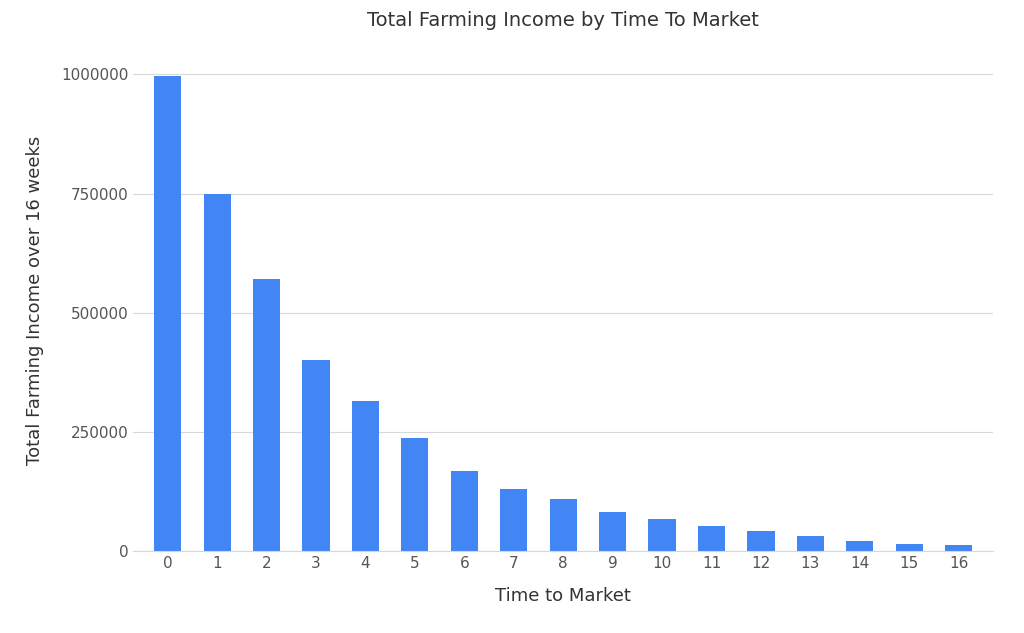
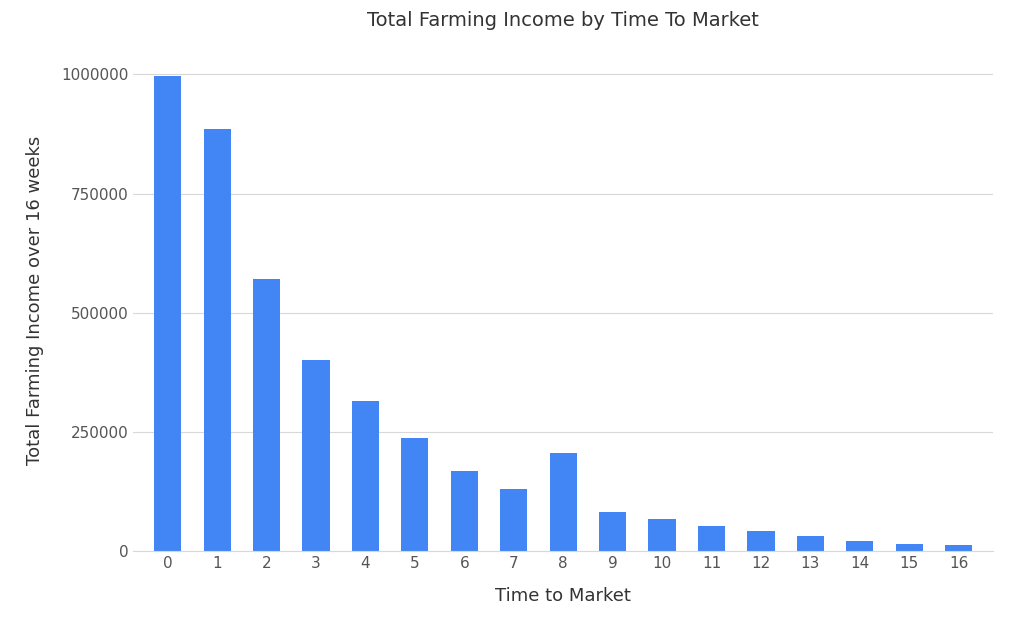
1: 748000 -> 885000
8: 108000 -> 205000
